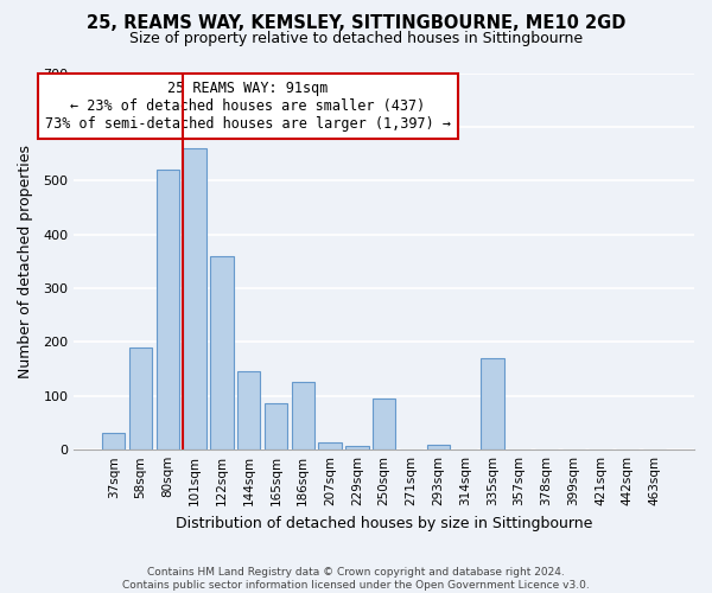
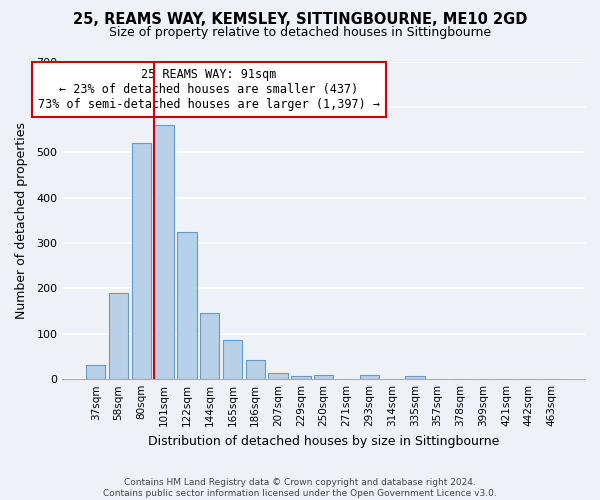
122sqm: 360 -> 325
186sqm: 125 -> 42
250sqm: 95 -> 10
335sqm: 170 -> 7
